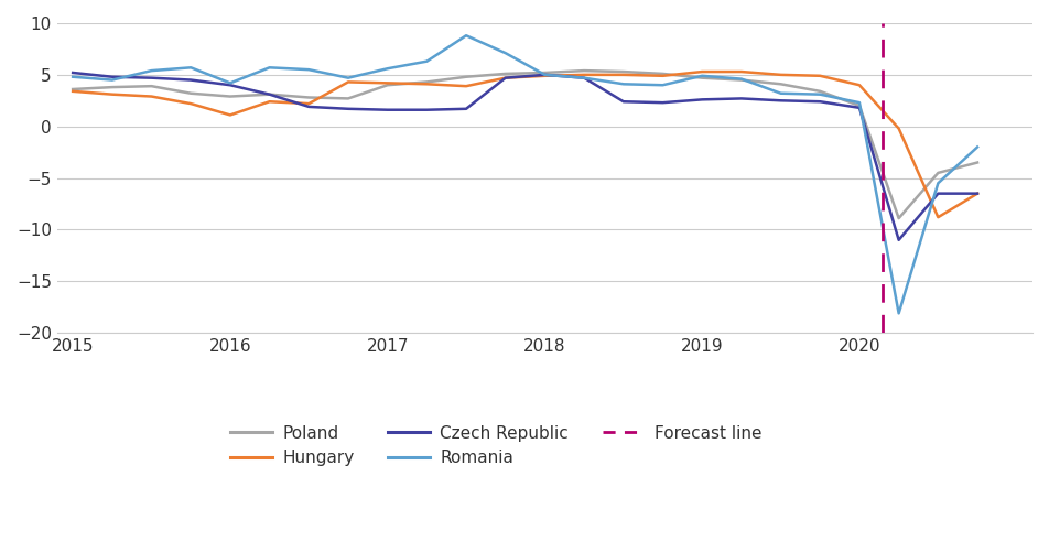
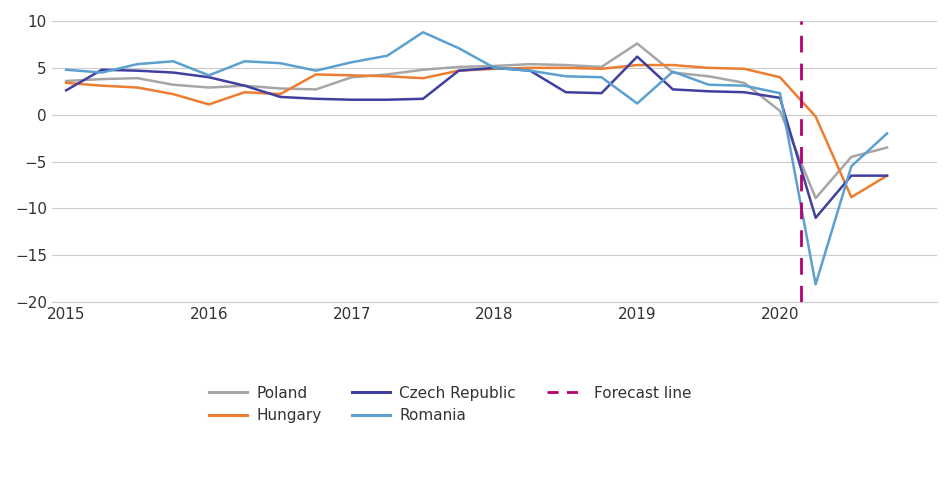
Czech Republic/2015: 5.2 -> 2.6
Poland/2019: 4.7 -> 7.6
Czech Republic/2019: 2.6 -> 6.2
Romania/2019: 4.9 -> 1.2
Poland/2020: 2.0 -> 0.4
